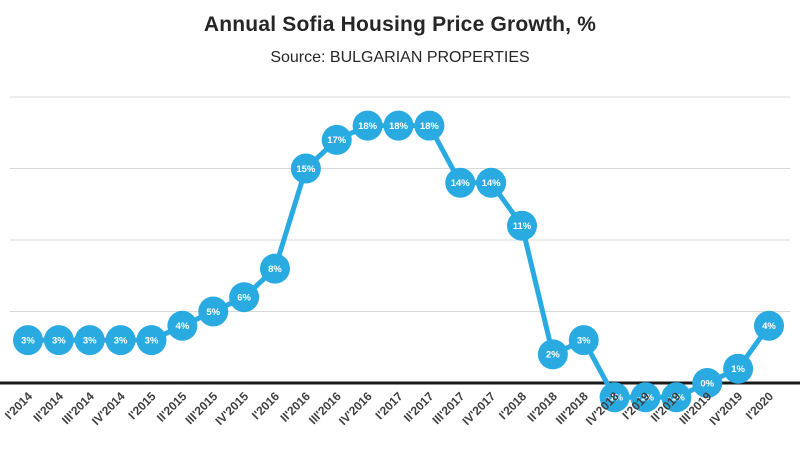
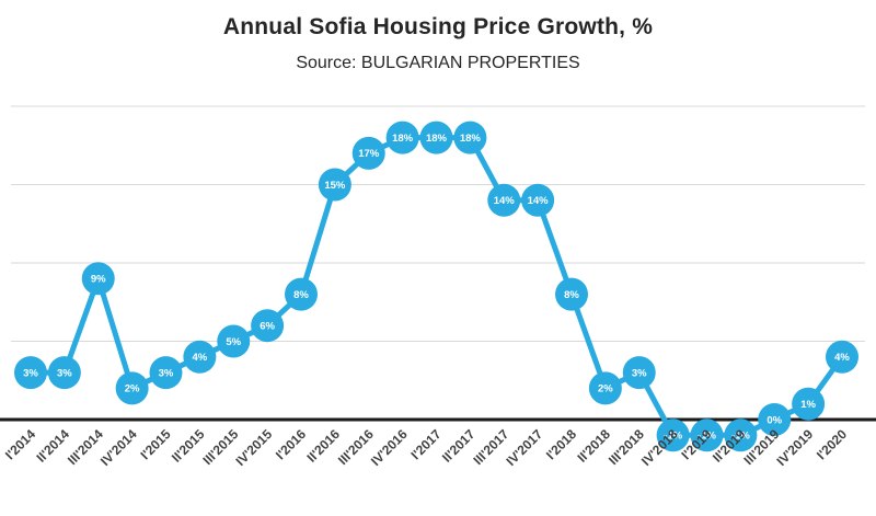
III'2014: 3% -> 9%
IV'2014: 3% -> 2%
I'2018: 11% -> 8%
